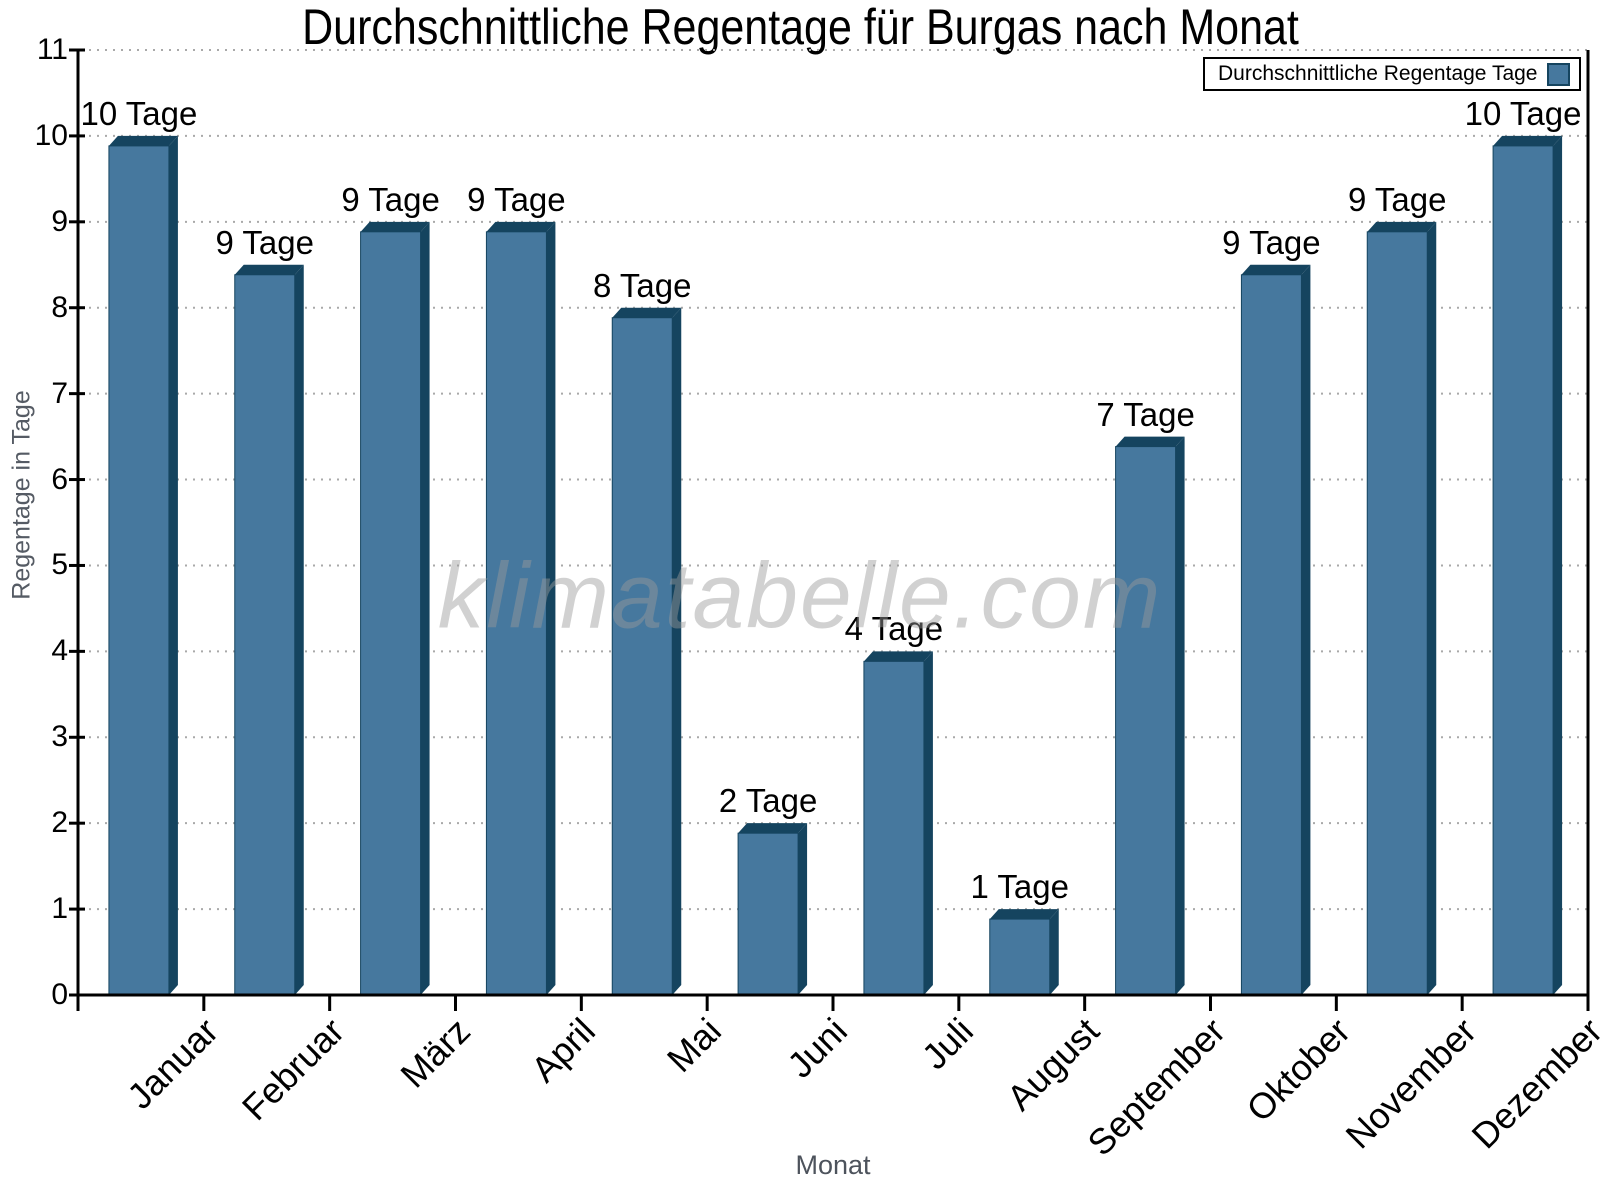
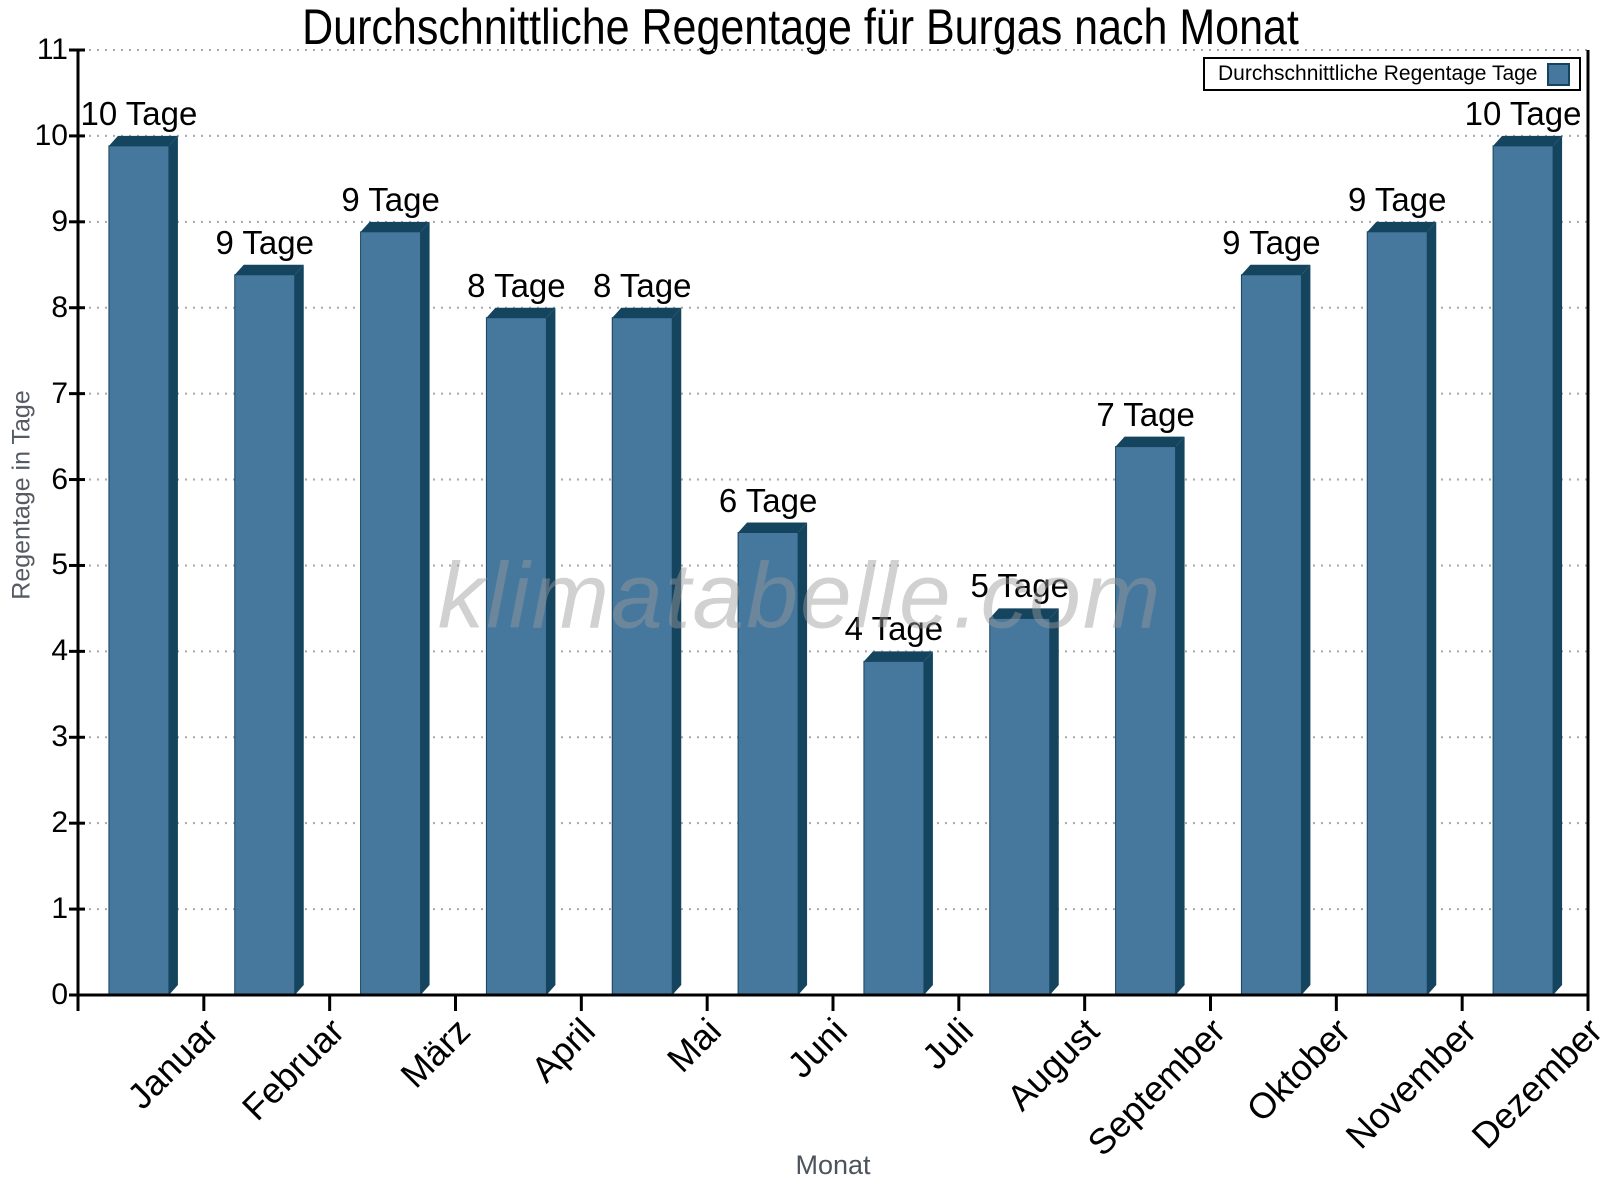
April: 9 -> 8
Juni: 2 -> 6
August: 1 -> 5
